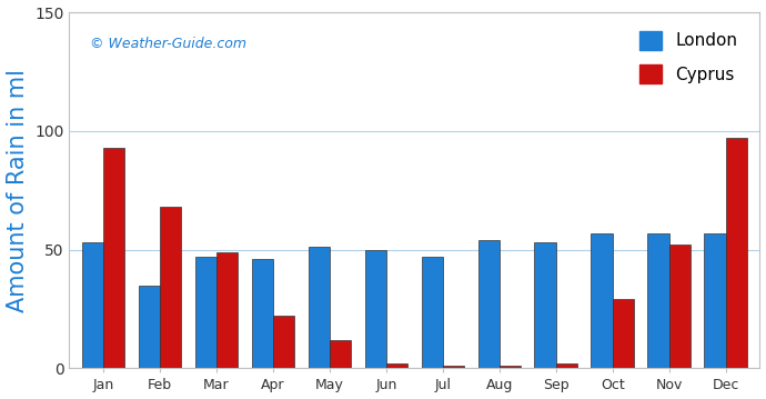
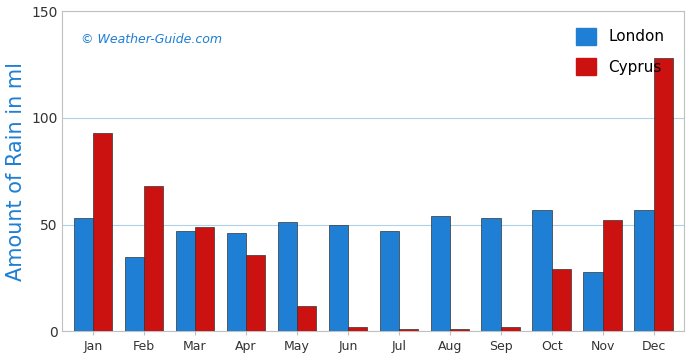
Cyprus/Apr: 22 -> 36
London/Nov: 57 -> 28
Cyprus/Dec: 97 -> 128
